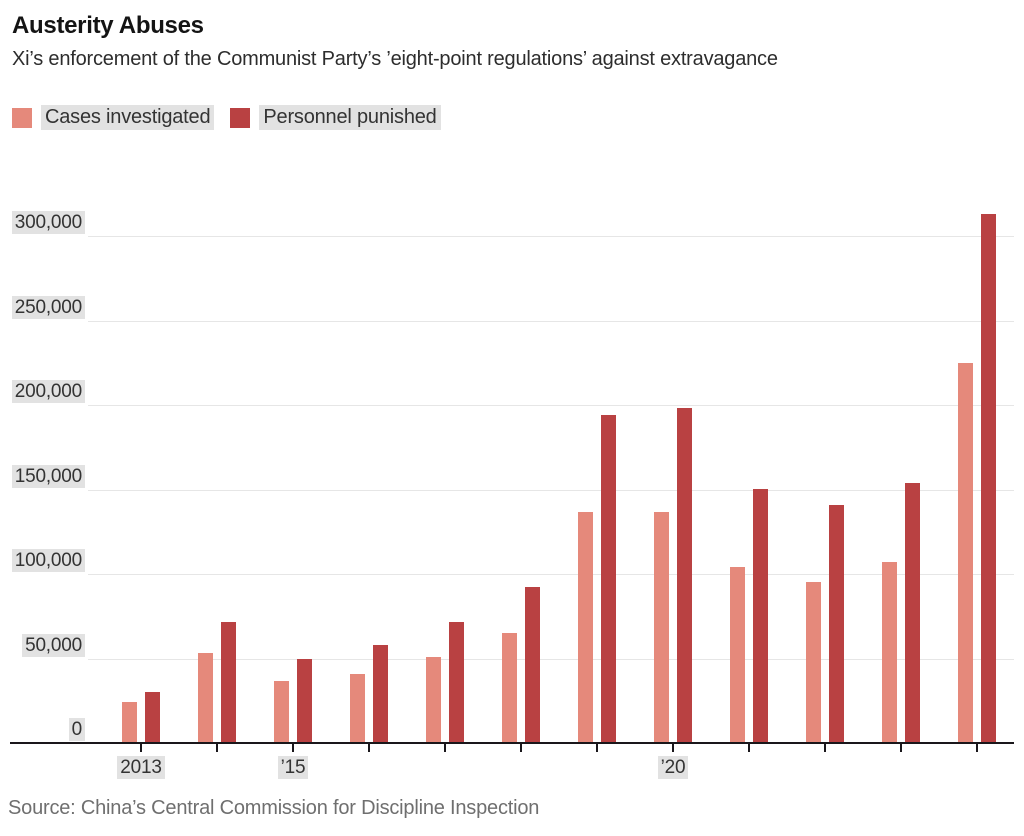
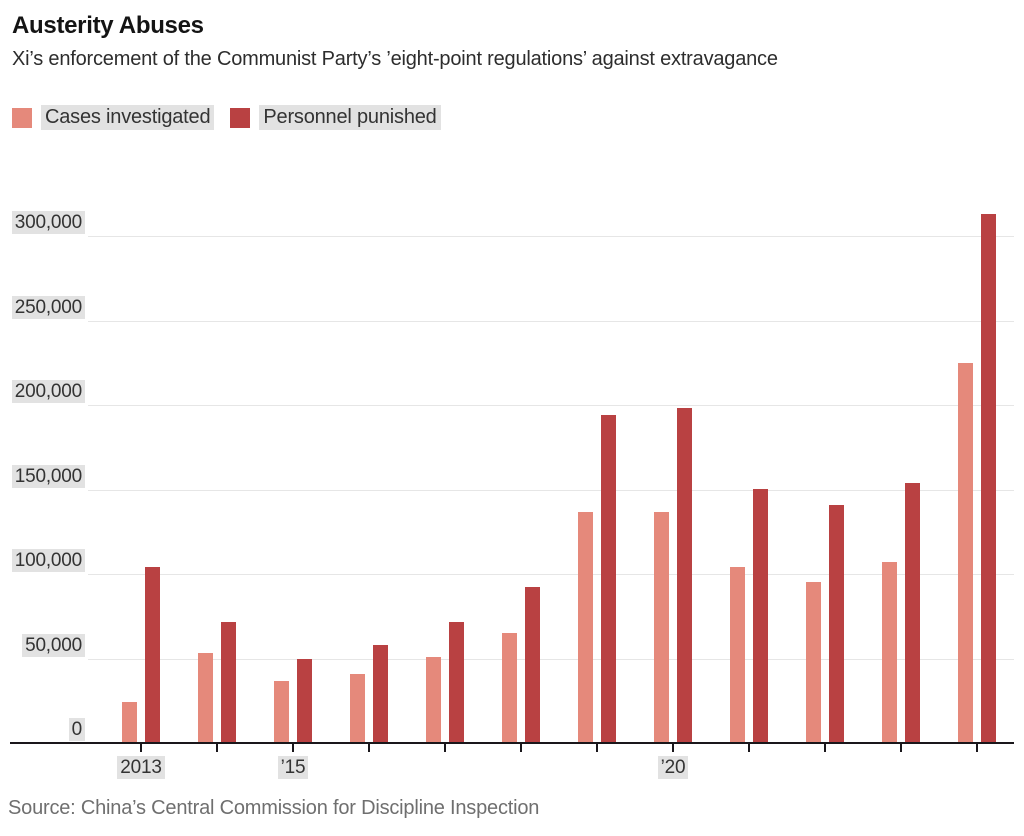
Personnel punished/2013: 30000 -> 104000
